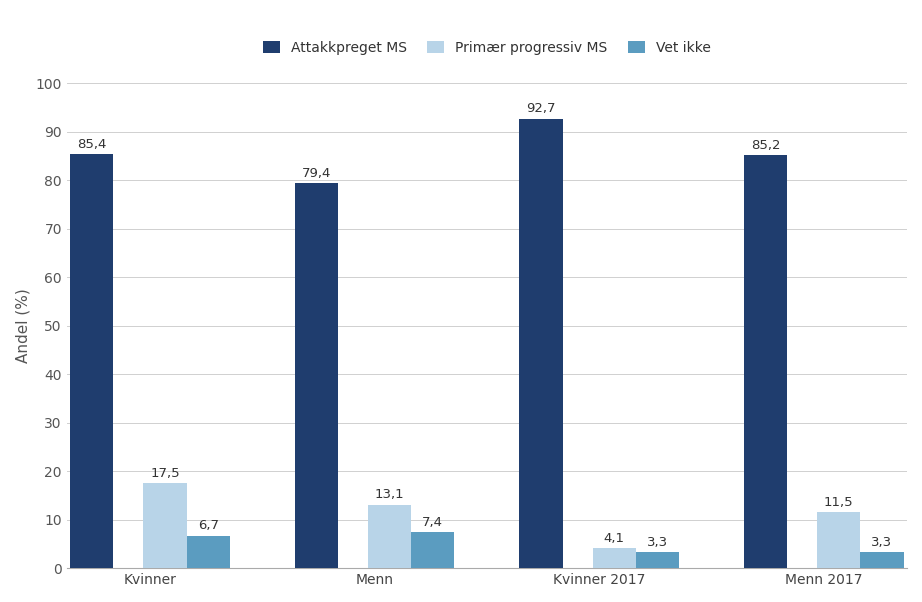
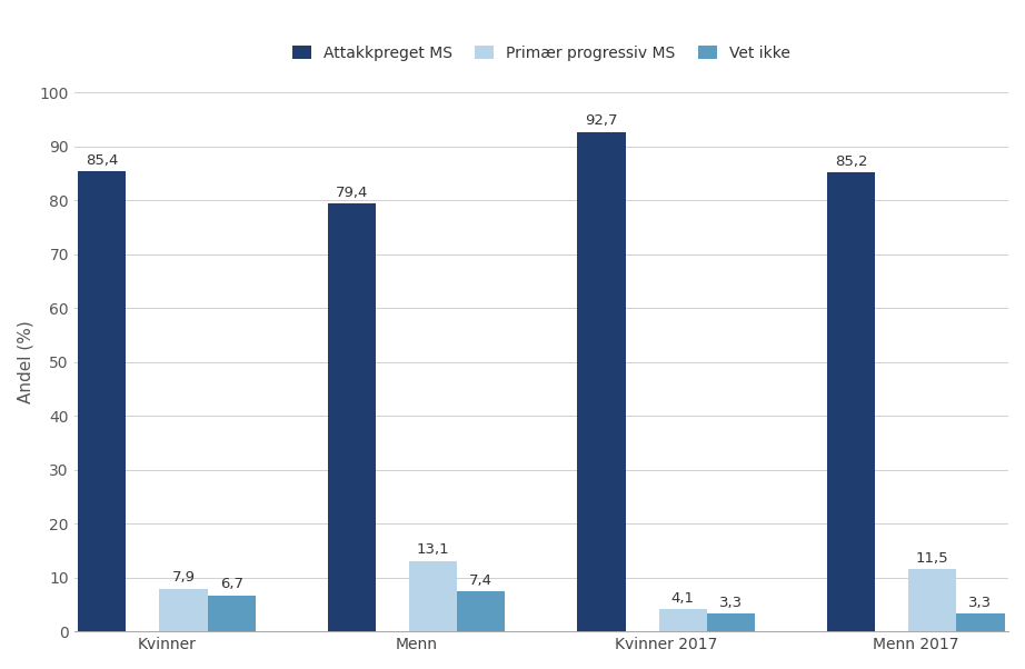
Primær progressiv MS/Kvinner: 17,5 -> 7,9
